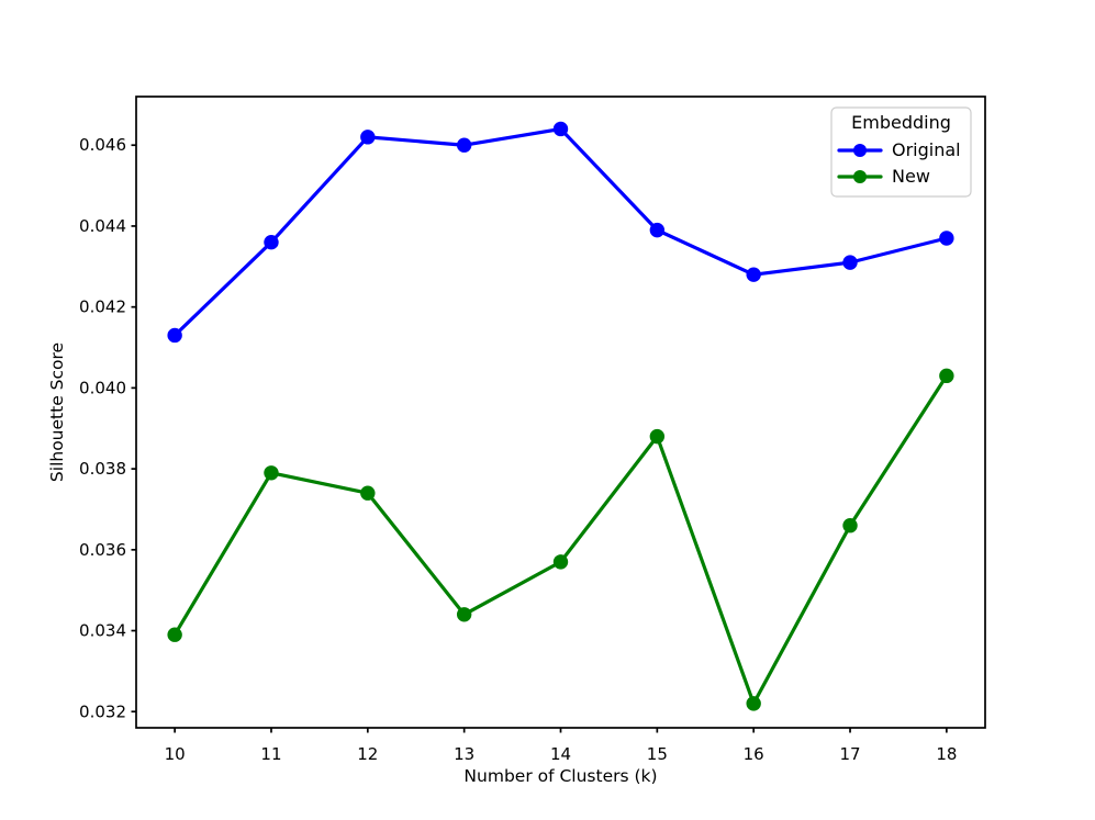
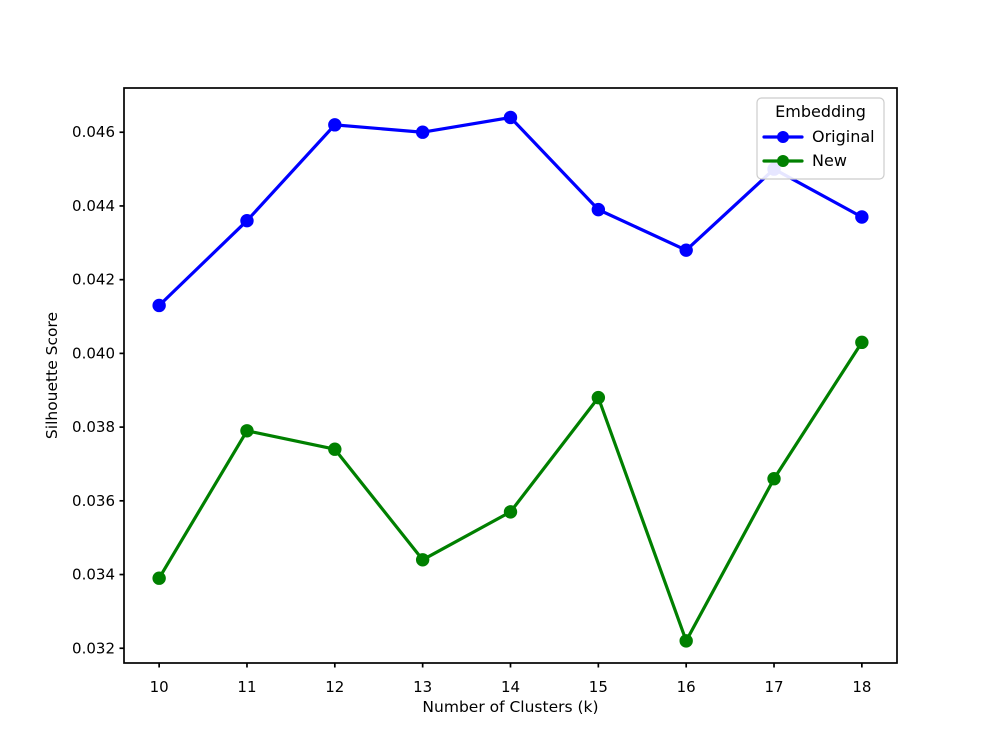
Original/17: 0.0431 -> 0.0450
